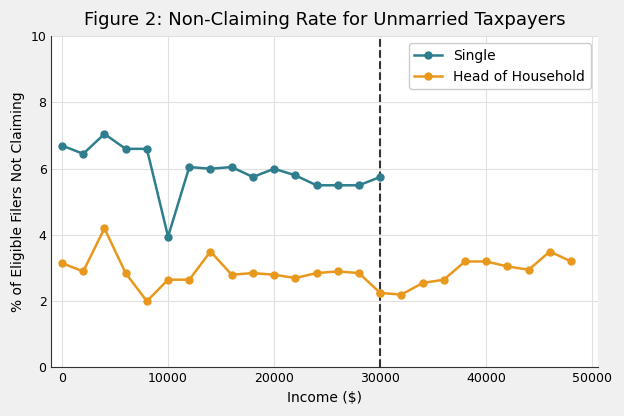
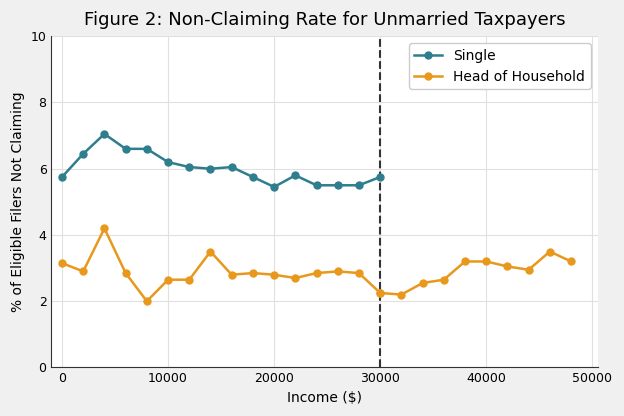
Single/0: 6.70 -> 5.75
Single/10000: 3.95 -> 6.20
Single/20000: 6.00 -> 5.45
